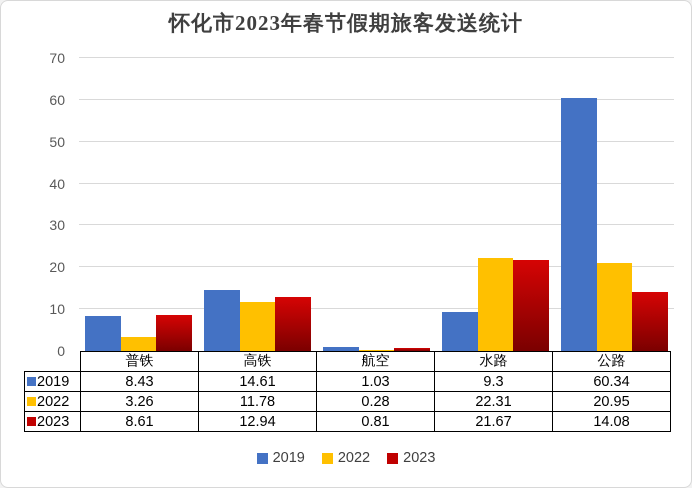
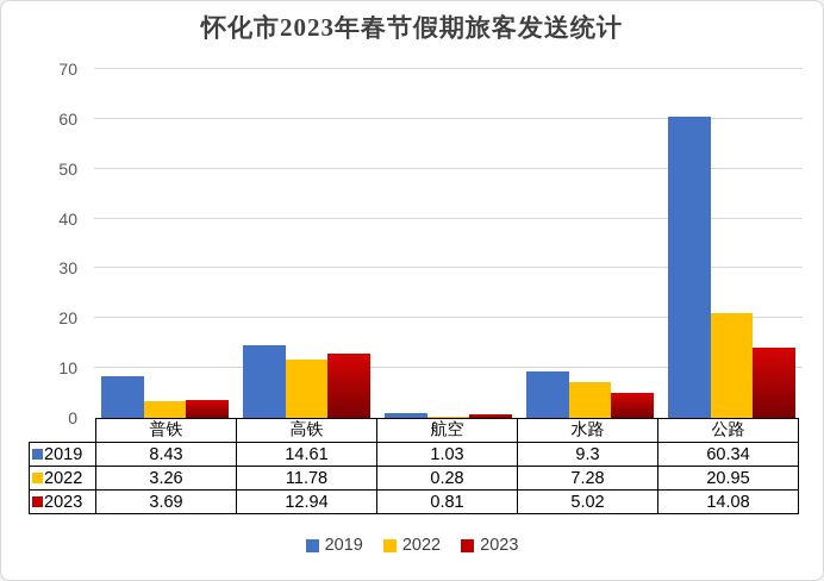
2023/普铁: 8.61 -> 3.69
2022/水路: 22.31 -> 7.28
2023/水路: 21.67 -> 5.02
